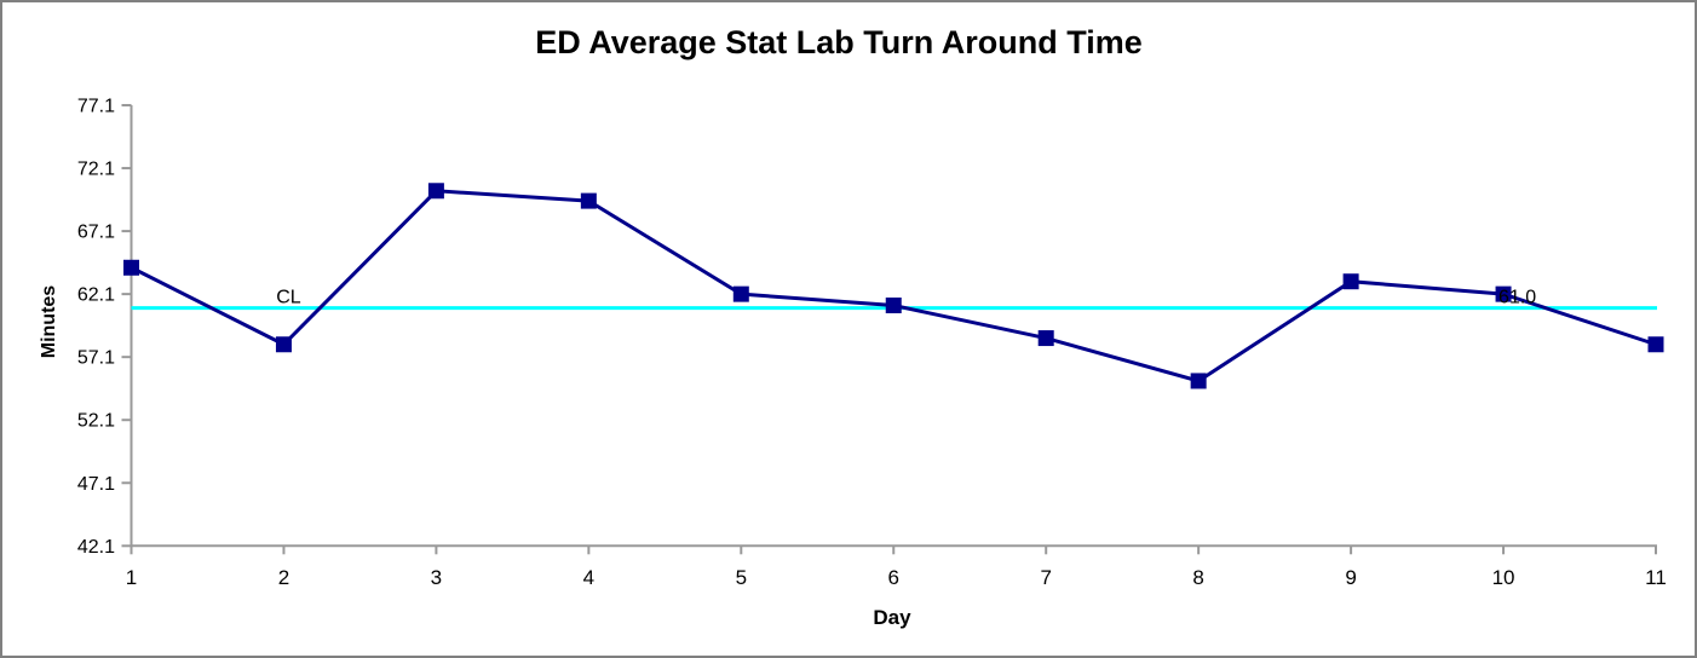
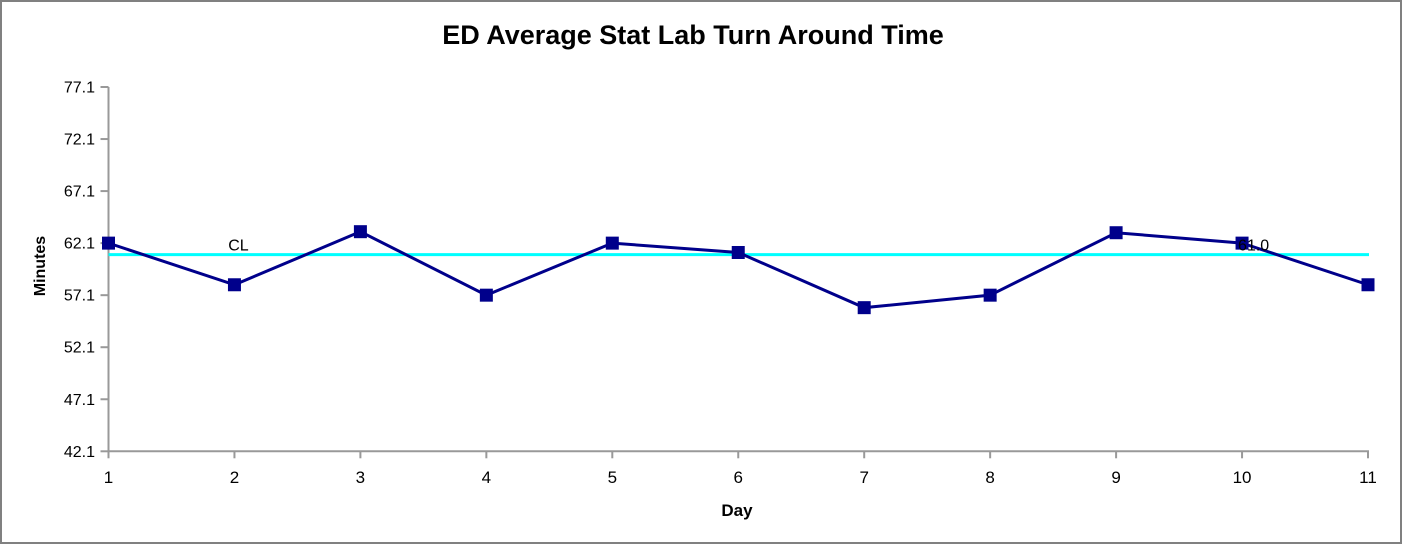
1: 64.2 -> 62.1
3: 70.3 -> 63.2
4: 69.5 -> 57.1
7: 58.6 -> 55.9
8: 55.2 -> 57.1
